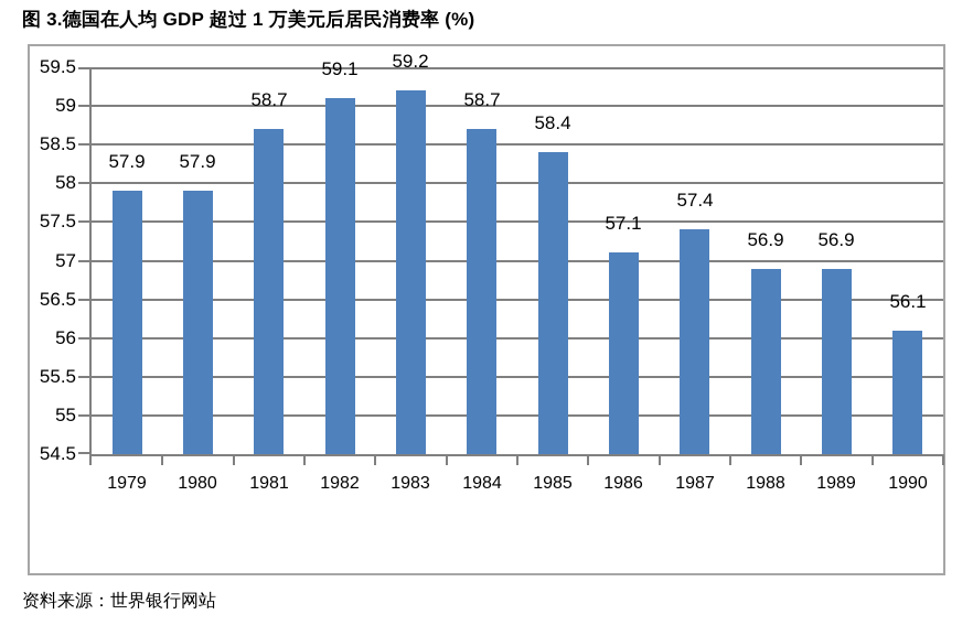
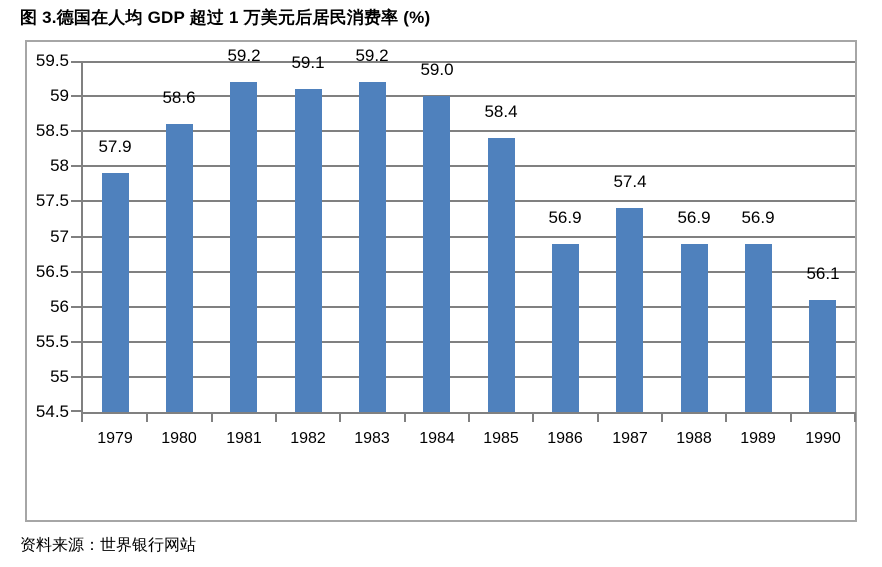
1980: 57.9 -> 58.6
1981: 58.7 -> 59.2
1984: 58.7 -> 59.0
1986: 57.1 -> 56.9
